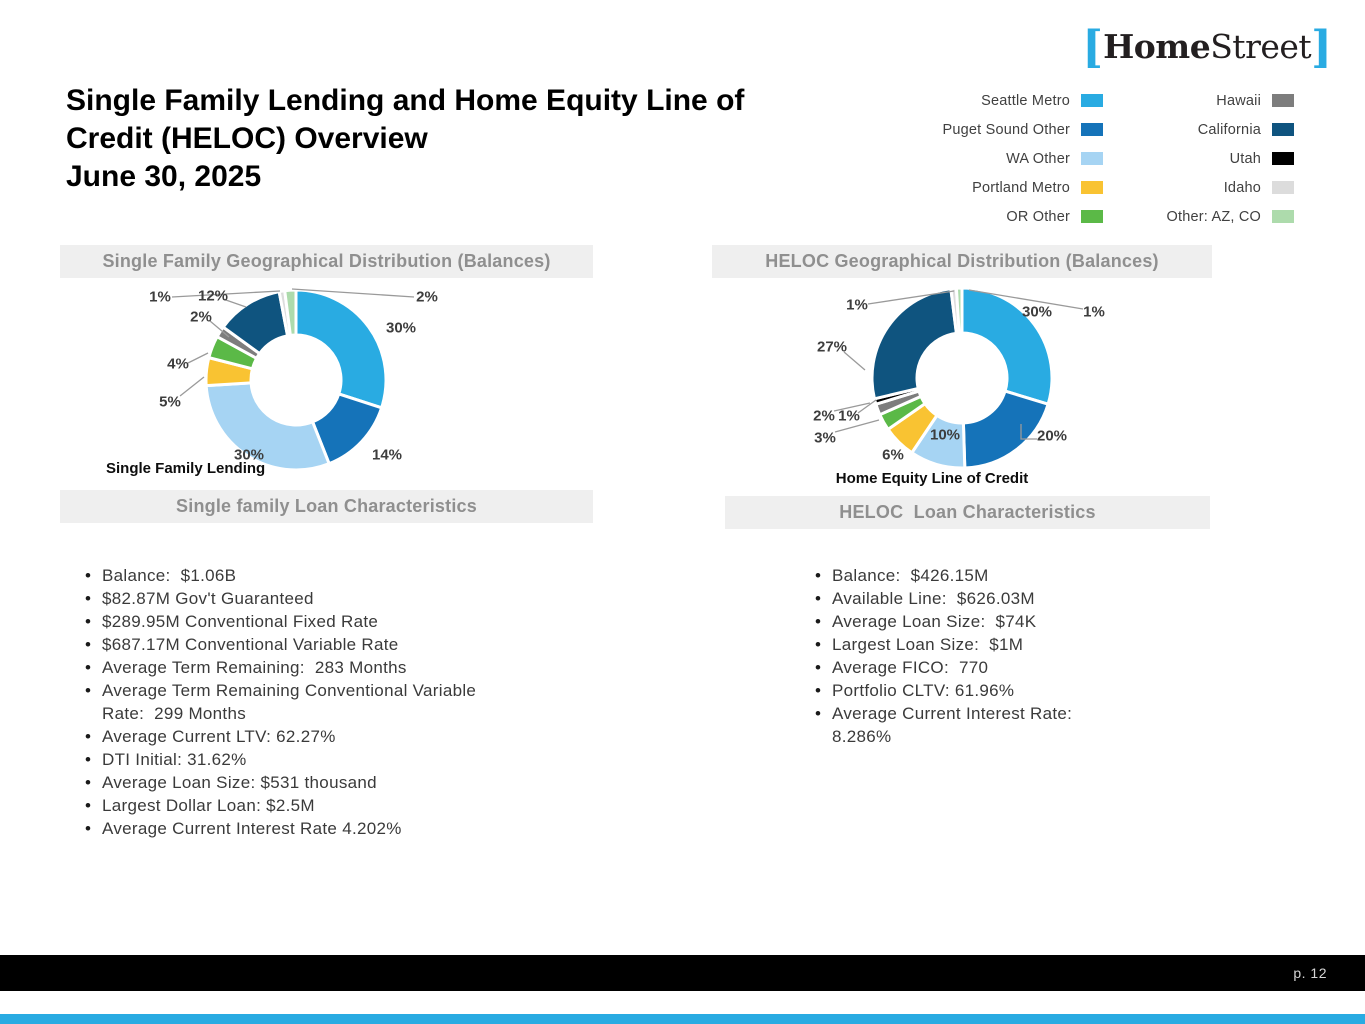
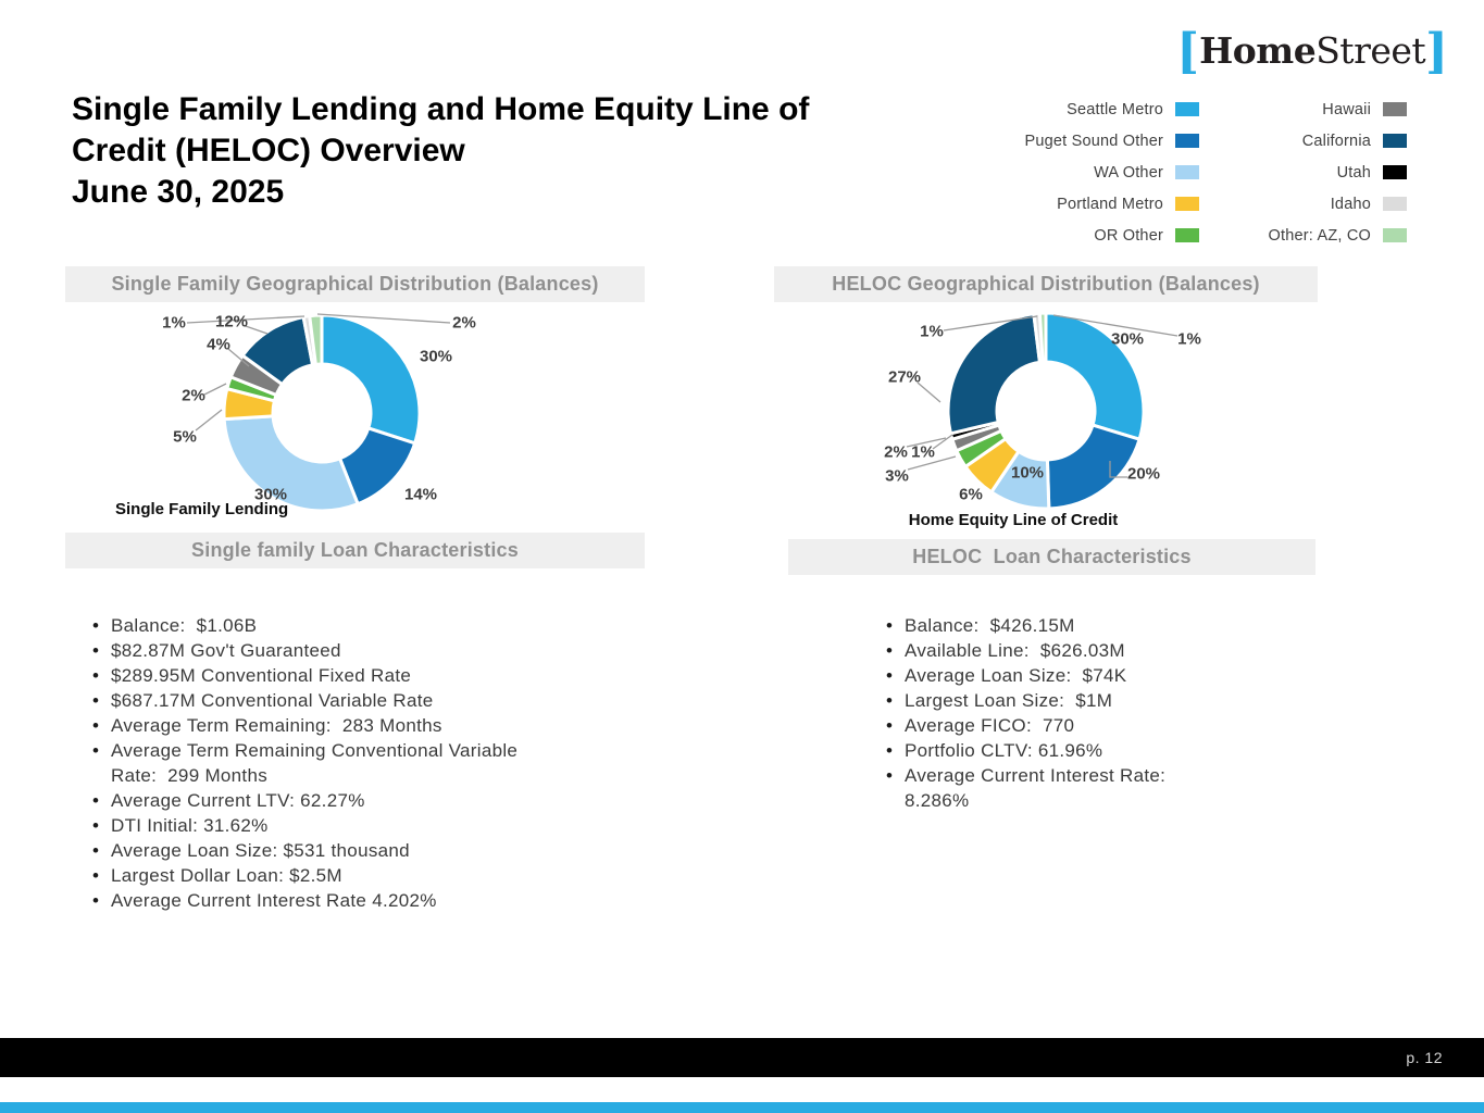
Single Family Geographical Distribution (Balances)/OR Other: 4% -> 2%
Single Family Geographical Distribution (Balances)/Hawaii: 2% -> 4%
